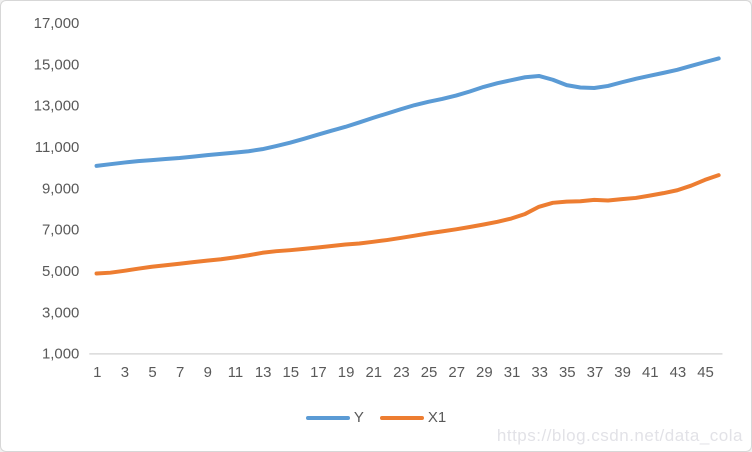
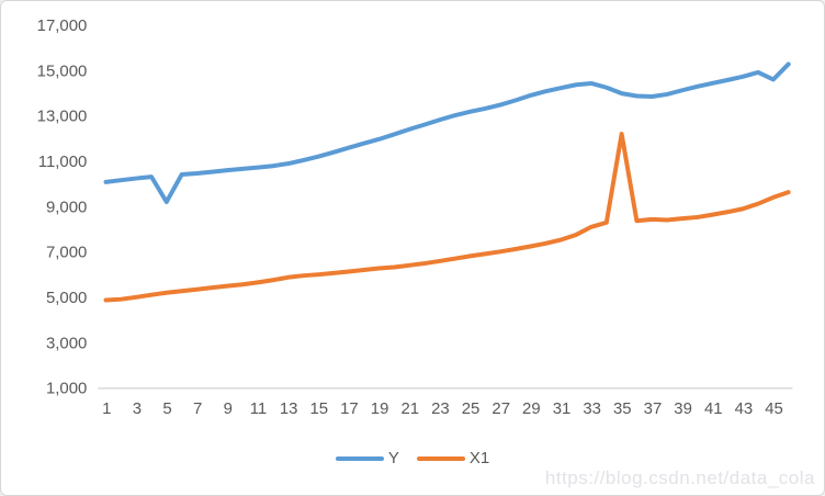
Y/5: 10400 -> 9200
X1/35: 8400 -> 12200
Y/45: 15100 -> 14600
